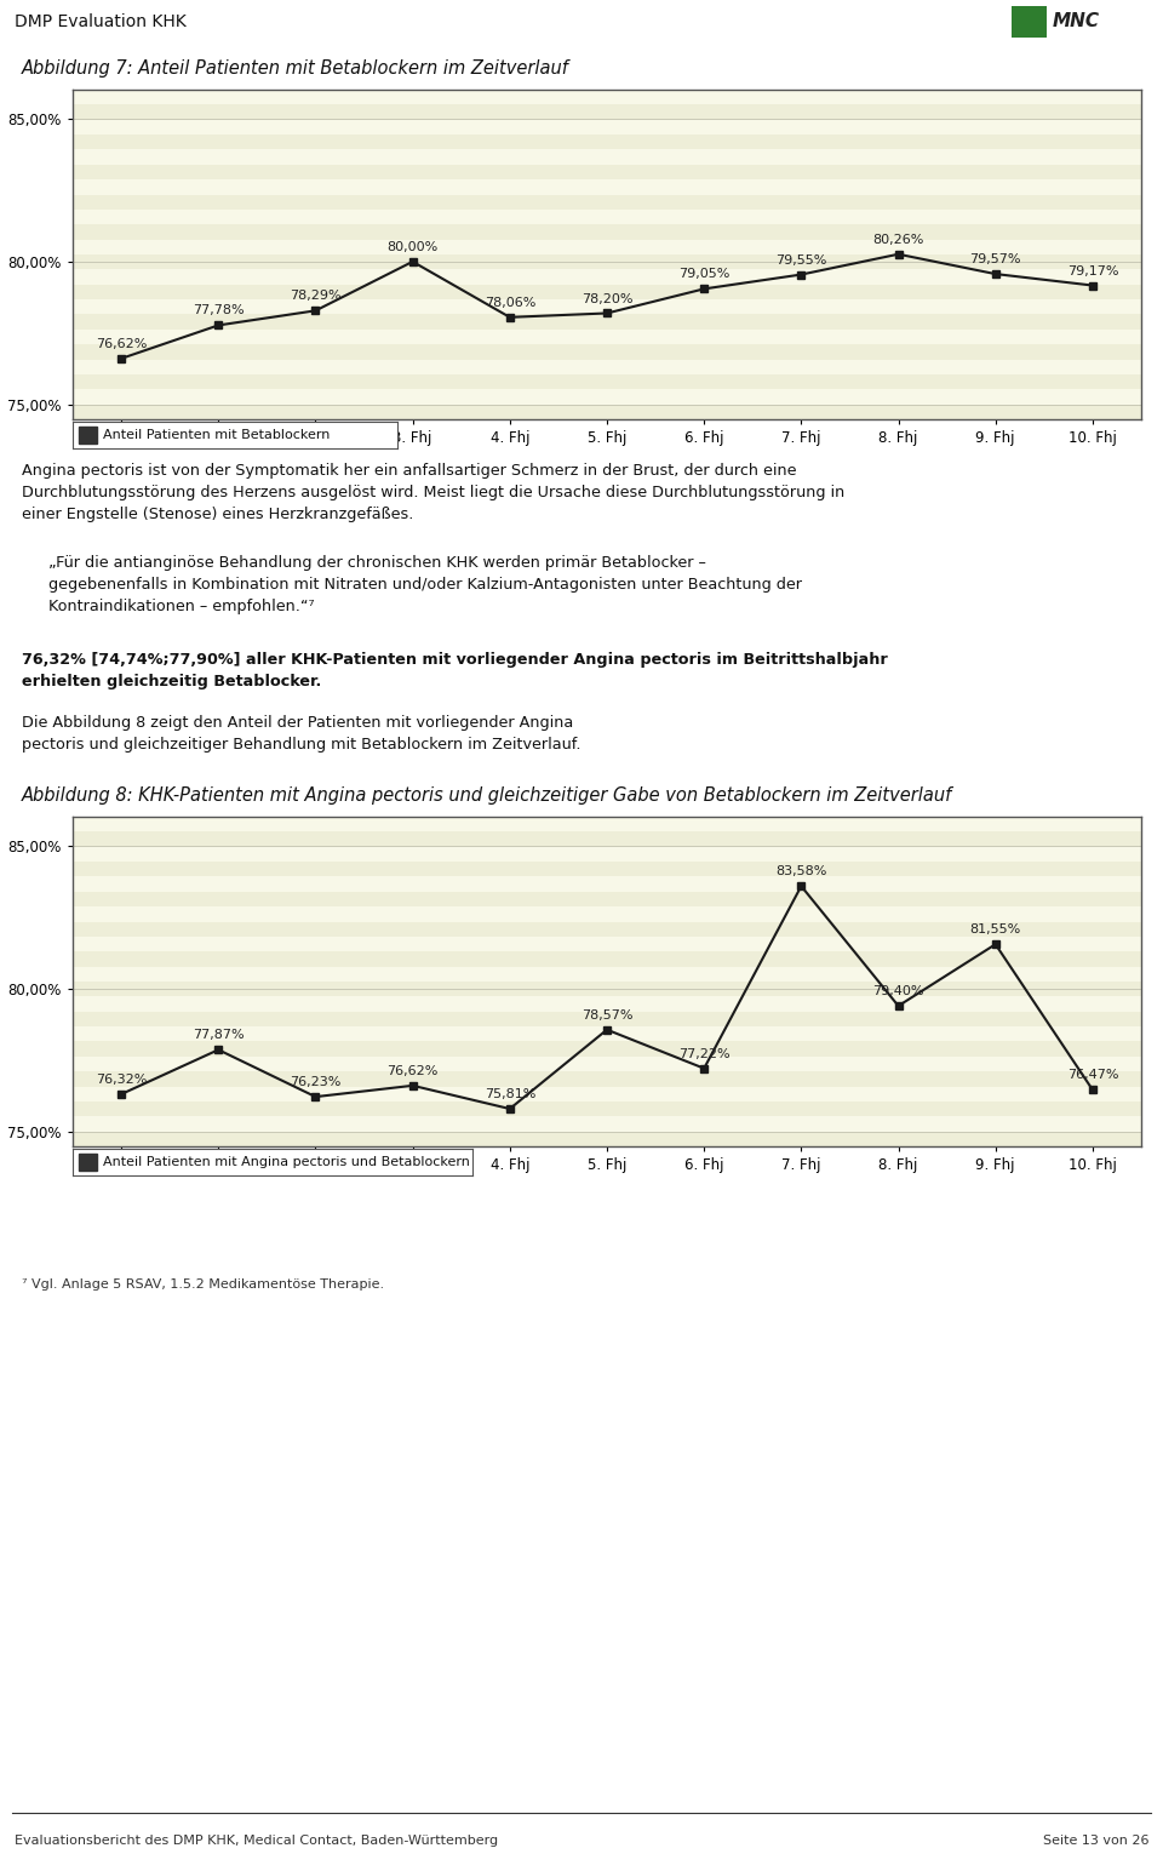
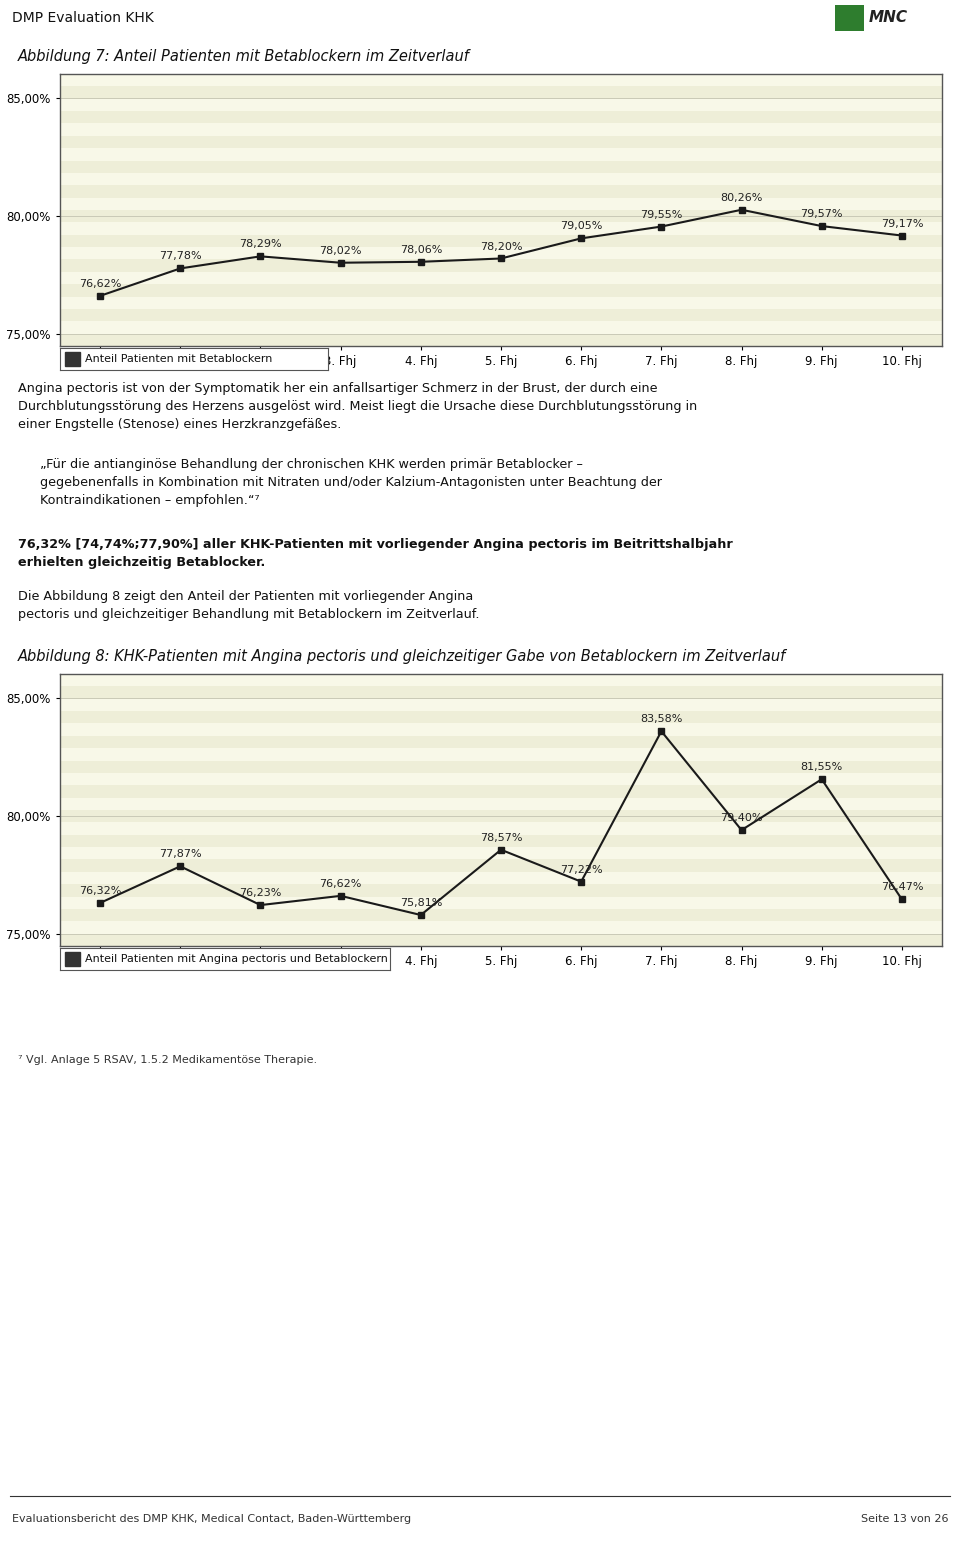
3. Fhj: 80,00% -> 78,02%
